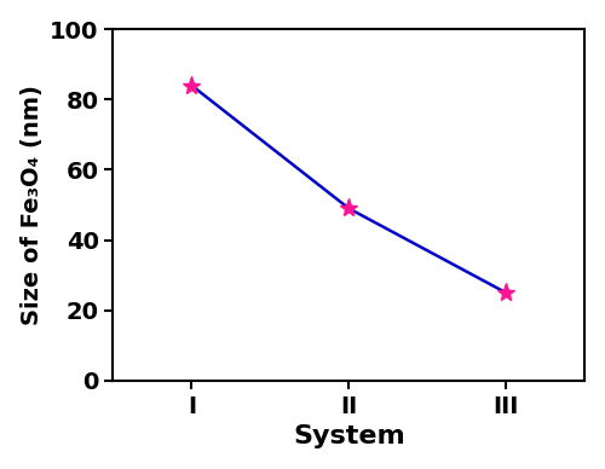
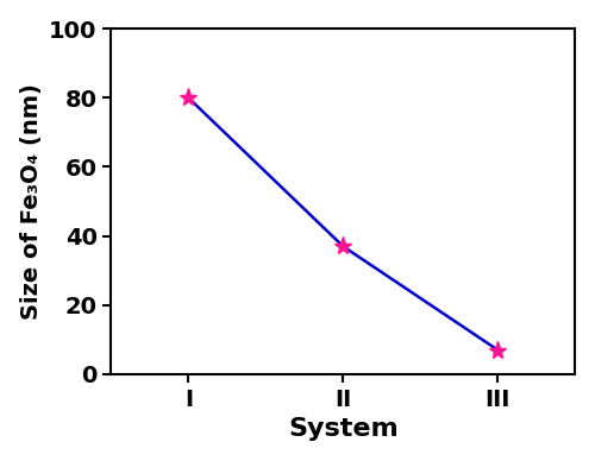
I: 84 -> 80
II: 49 -> 37
III: 25 -> 7
